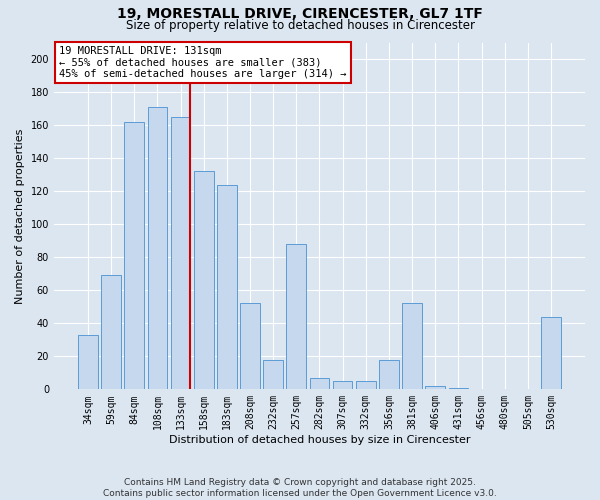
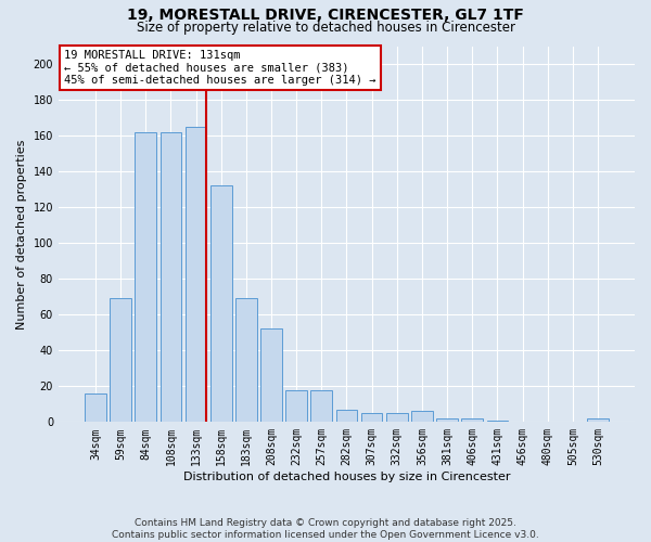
34sqm: 33 -> 16
108sqm: 171 -> 162
183sqm: 124 -> 69
257sqm: 88 -> 18
356sqm: 18 -> 6
381sqm: 52 -> 2
530sqm: 44 -> 2
